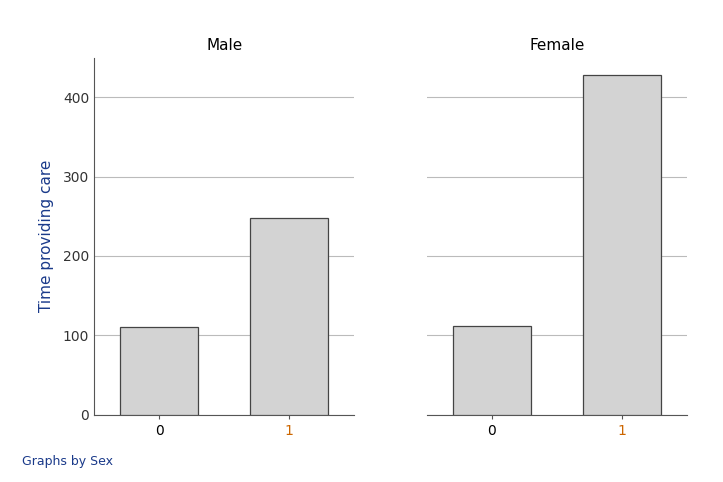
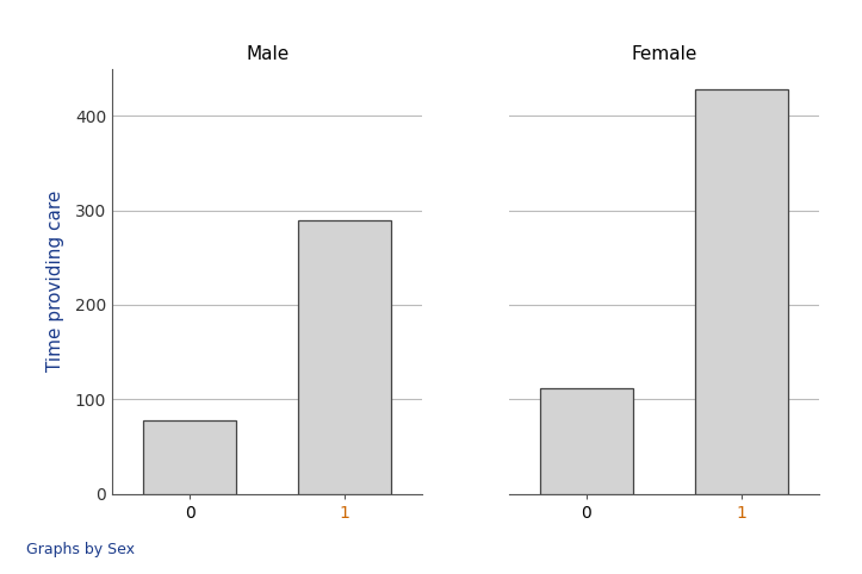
Male/0: 110 -> 77
Male/1: 248 -> 290
